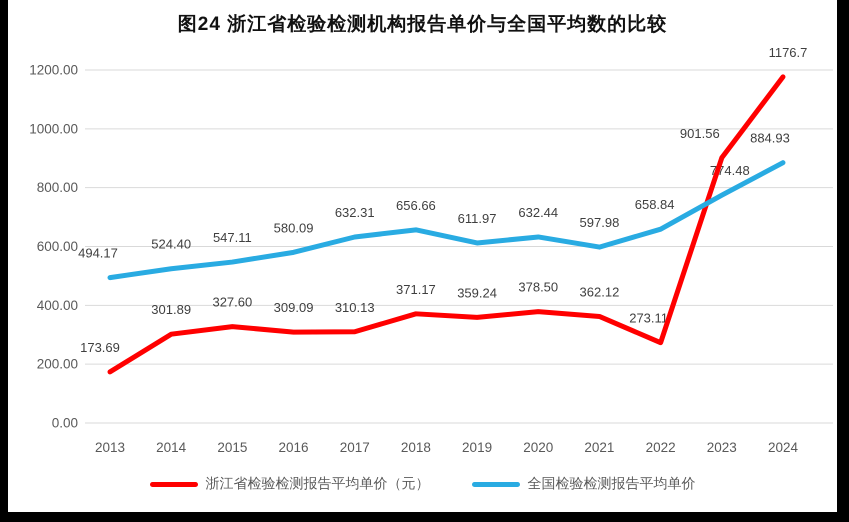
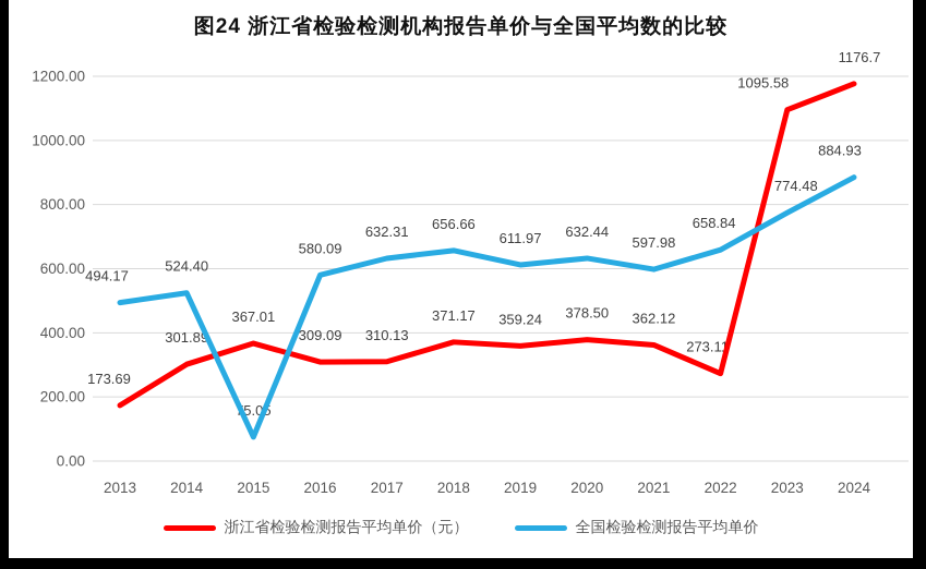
浙江省检验检测报告平均单价（元）/2015: 327.60 -> 367.01
全国检验检测报告平均单价/2015: 547.11 -> 75.05
浙江省检验检测报告平均单价（元）/2023: 901.56 -> 1095.58
